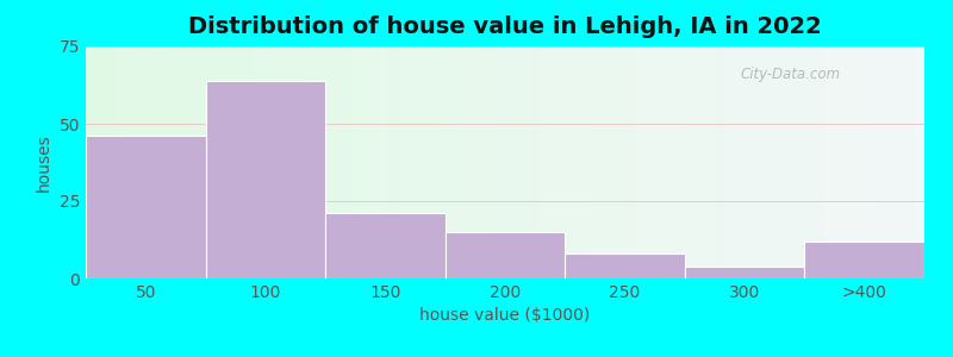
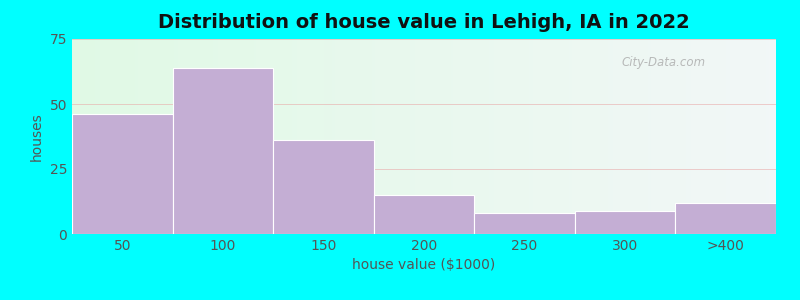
150: 21 -> 36
300: 4 -> 9
